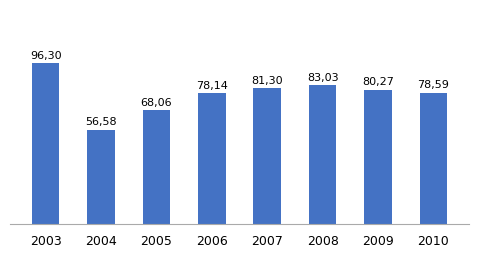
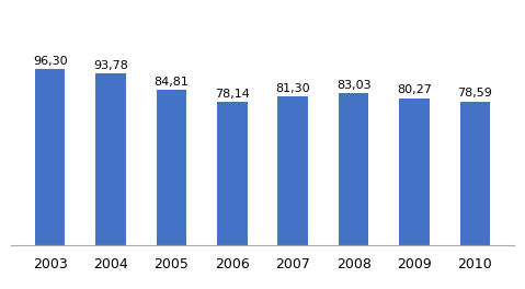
2004: 56,58 -> 93,78
2005: 68,06 -> 84,81
